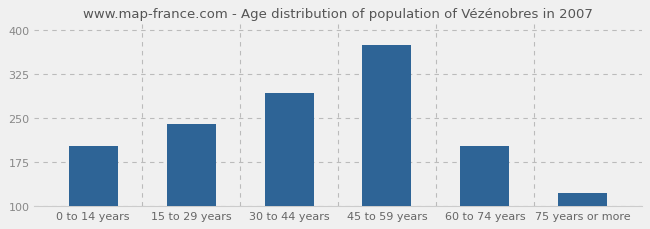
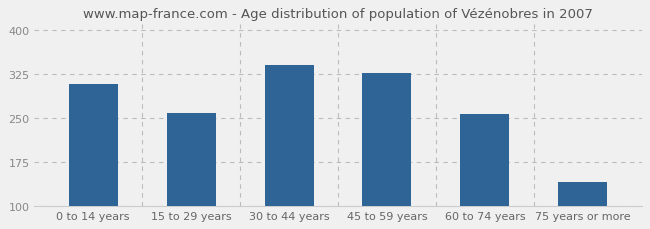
0 to 14 years: 202 -> 308
15 to 29 years: 240 -> 258
30 to 44 years: 292 -> 340
45 to 59 years: 374 -> 327
60 to 74 years: 202 -> 256
75 years or more: 122 -> 140
